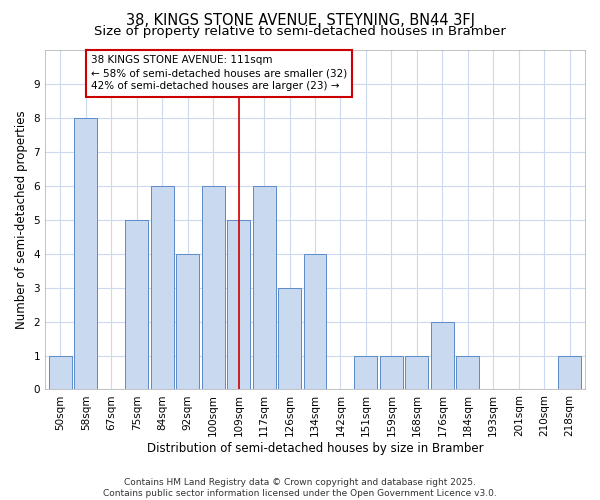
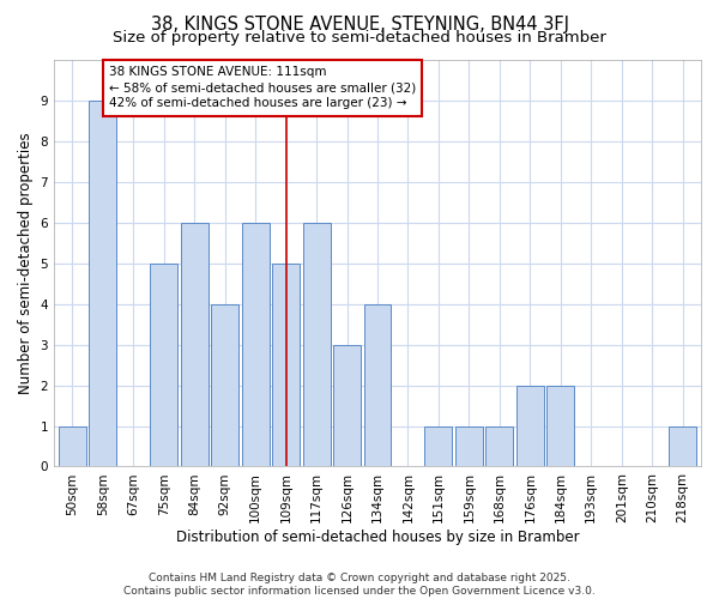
58sqm: 8 -> 9
184sqm: 1 -> 2
